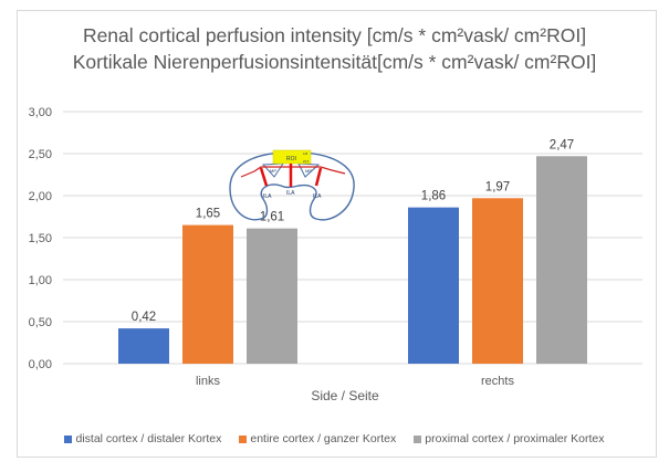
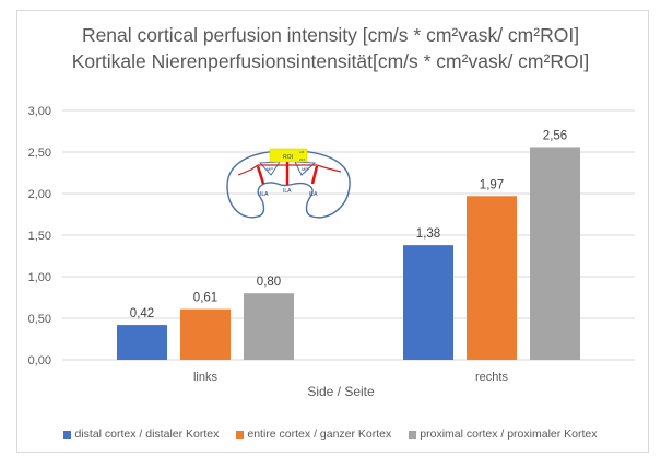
entire cortex / ganzer Kortex/links: 1,65 -> 0,61
proximal cortex / proximaler Kortex/links: 1,61 -> 0,80
distal cortex / distaler Kortex/rechts: 1,86 -> 1,38
proximal cortex / proximaler Kortex/rechts: 2,47 -> 2,56
